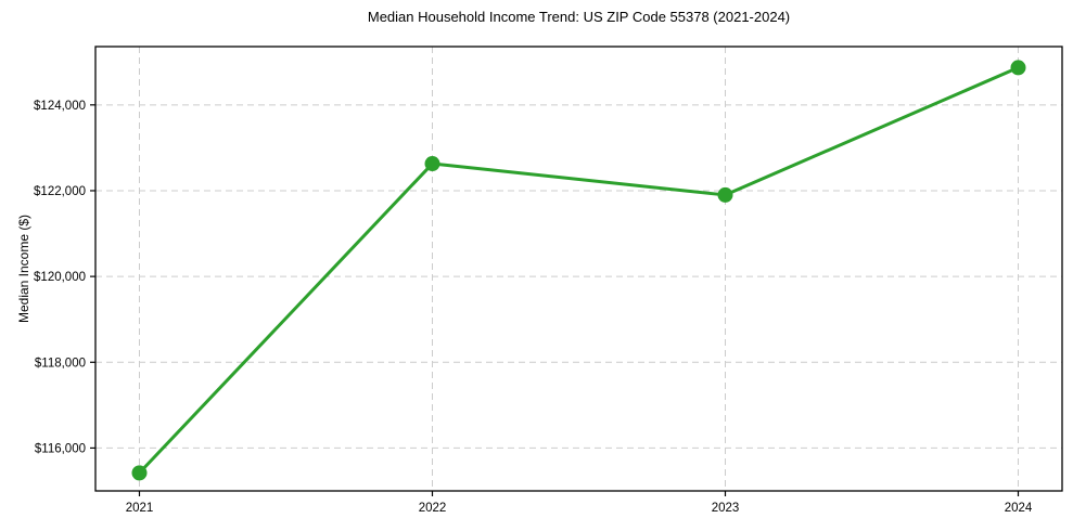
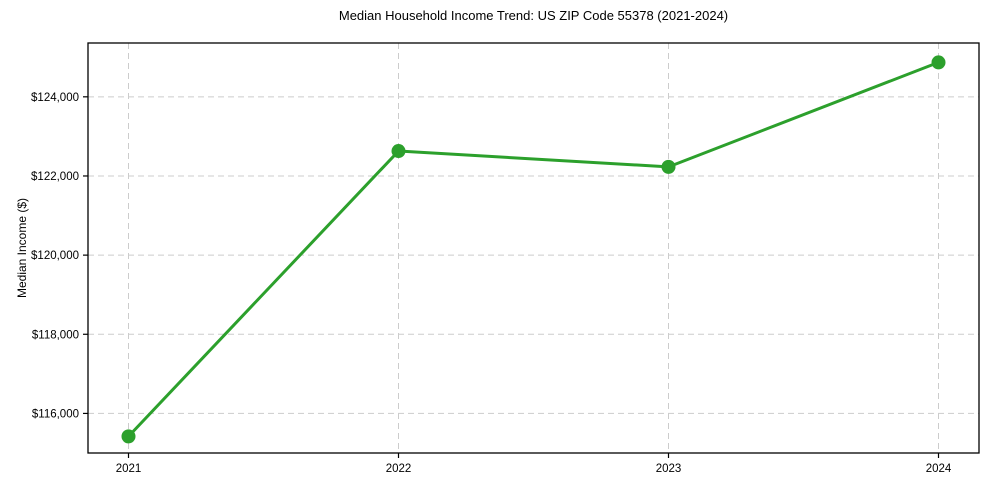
2023: $121900 -> $122200
